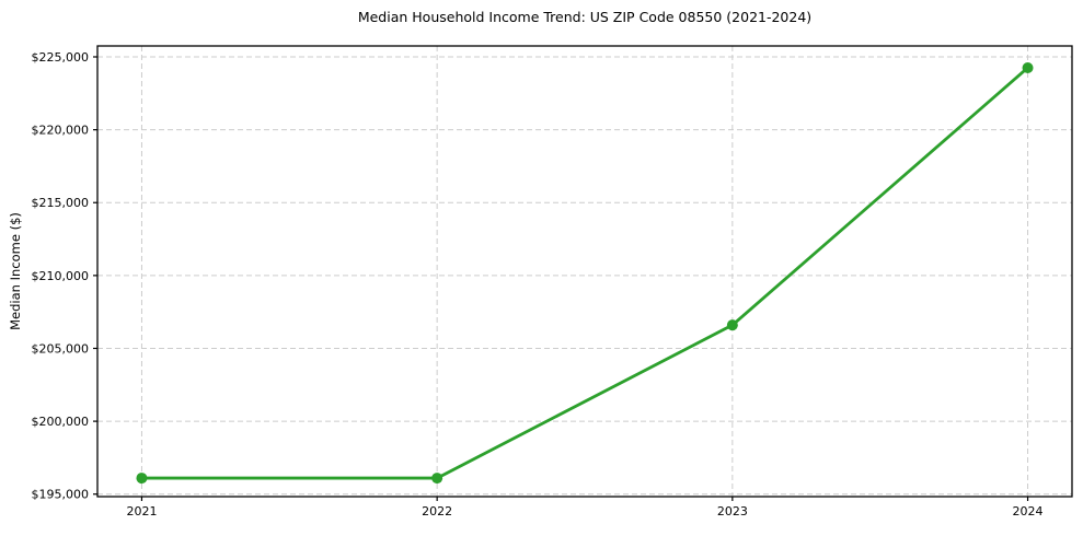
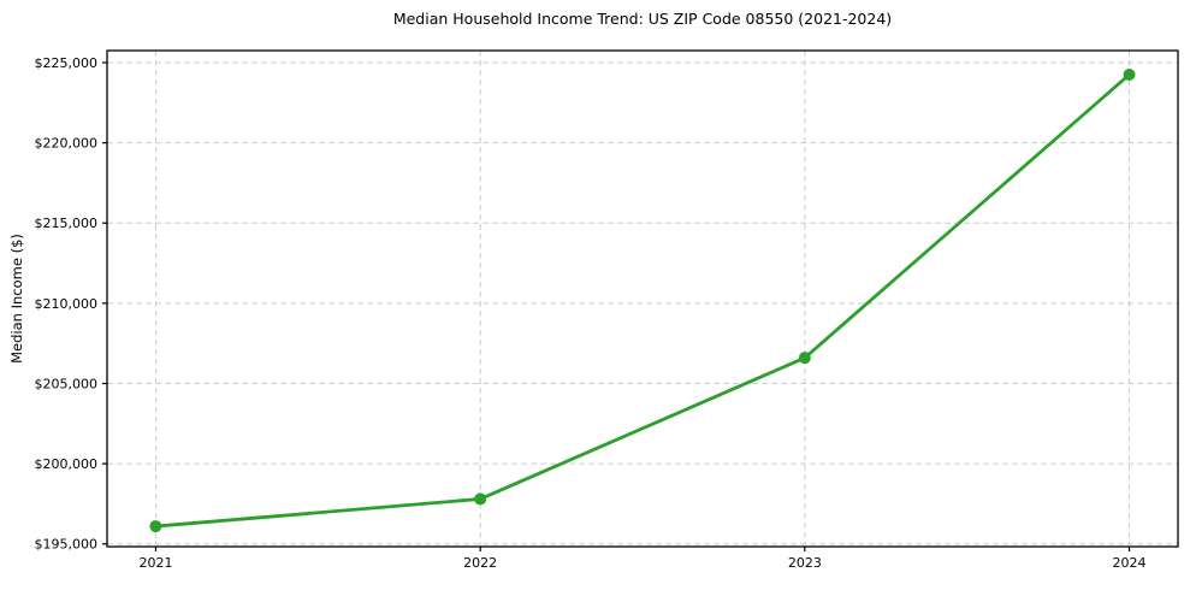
2022: $196100 -> $197800
